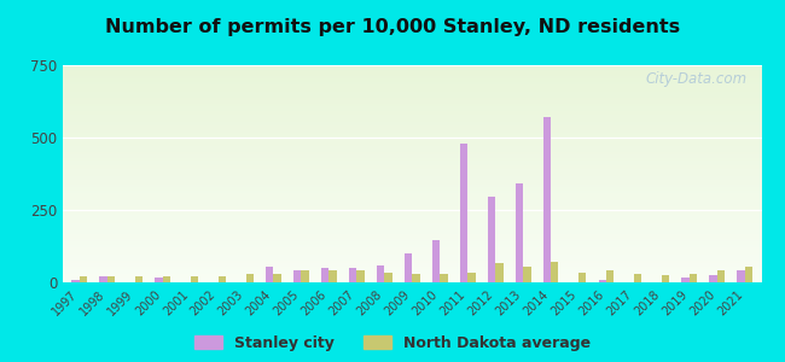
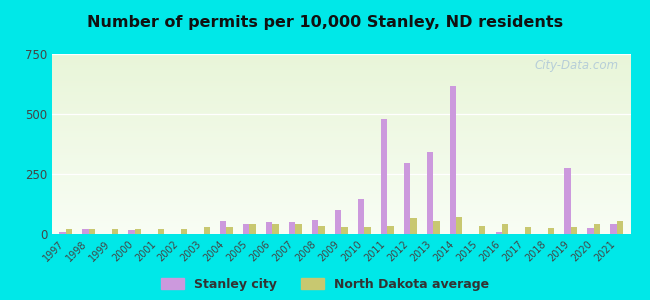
Stanley city/2014: 570 -> 615
Stanley city/2019: 15 -> 275
